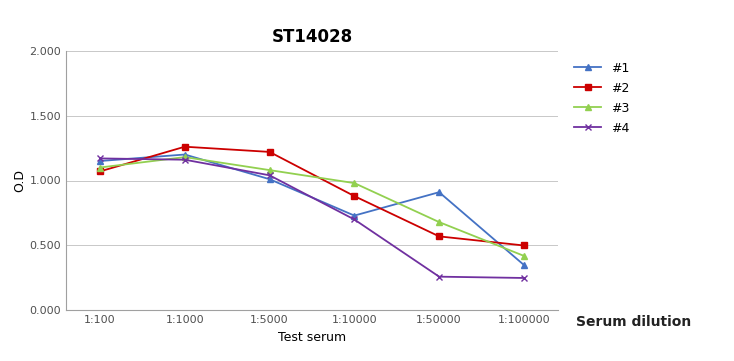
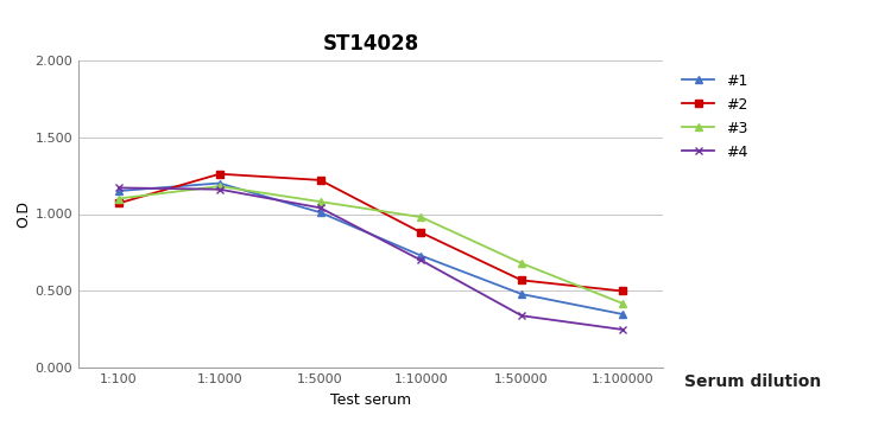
#1/1:50000: 0.91 -> 0.48
#4/1:50000: 0.26 -> 0.34
